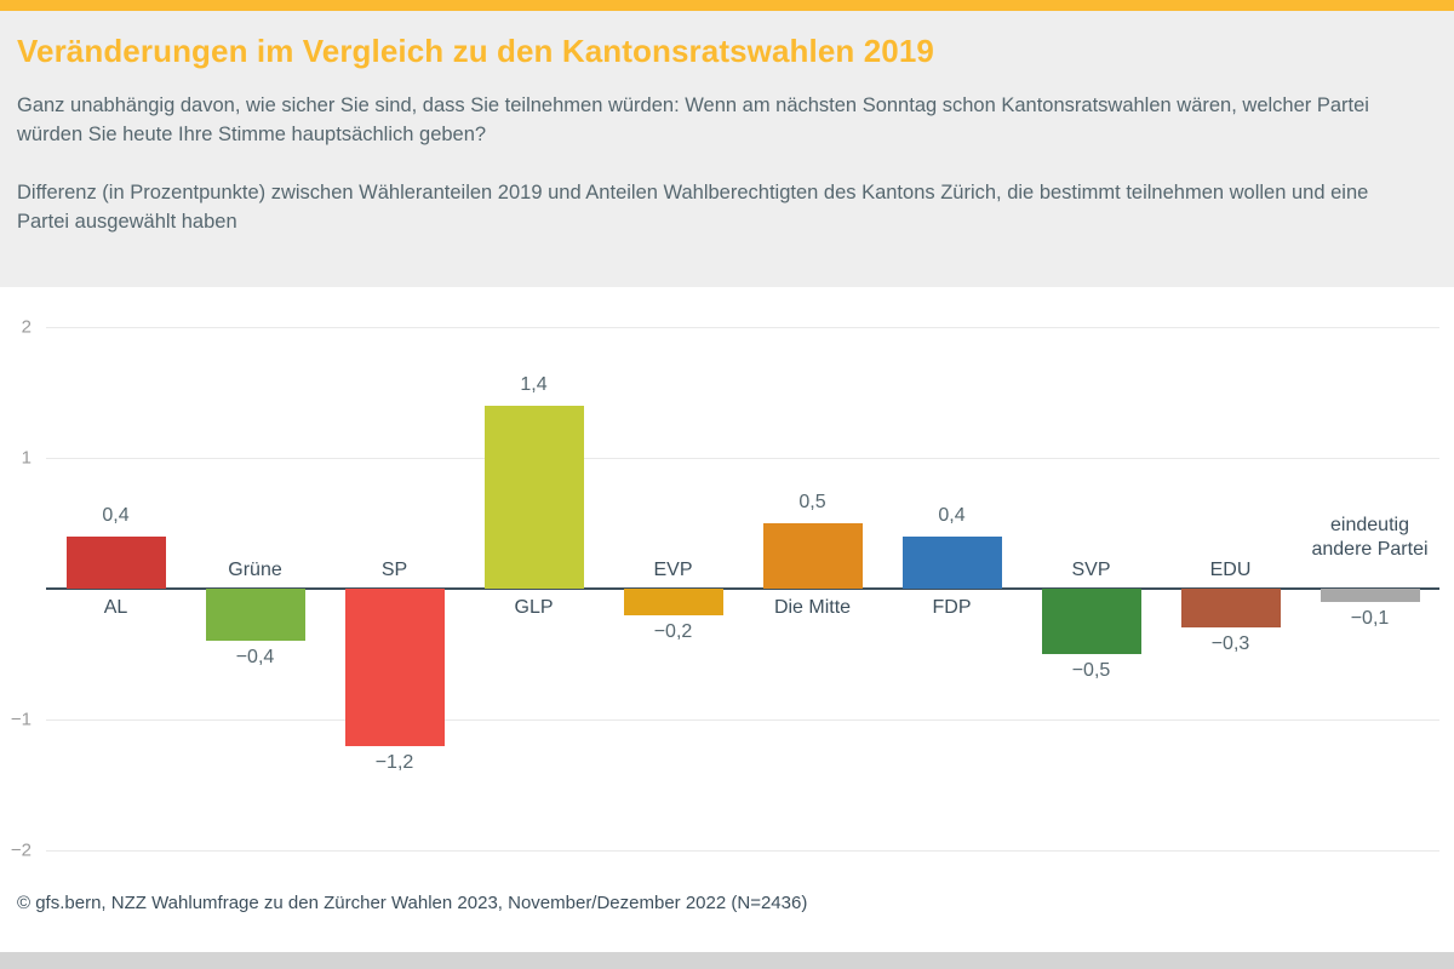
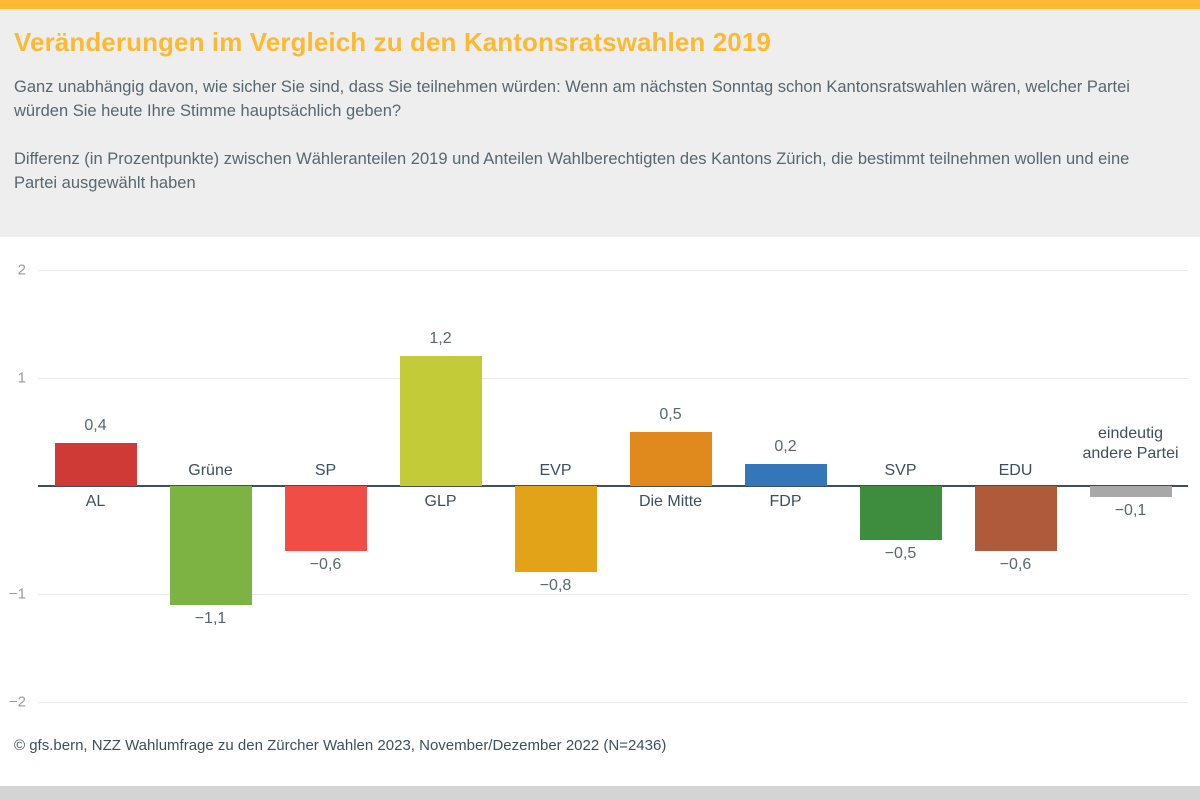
Grüne: −0,4 -> −1,1
SP: −1,2 -> −0,6
GLP: 1,4 -> 1,2
EVP: −0,2 -> −0,8
FDP: 0,4 -> 0,2
EDU: −0,3 -> −0,6
